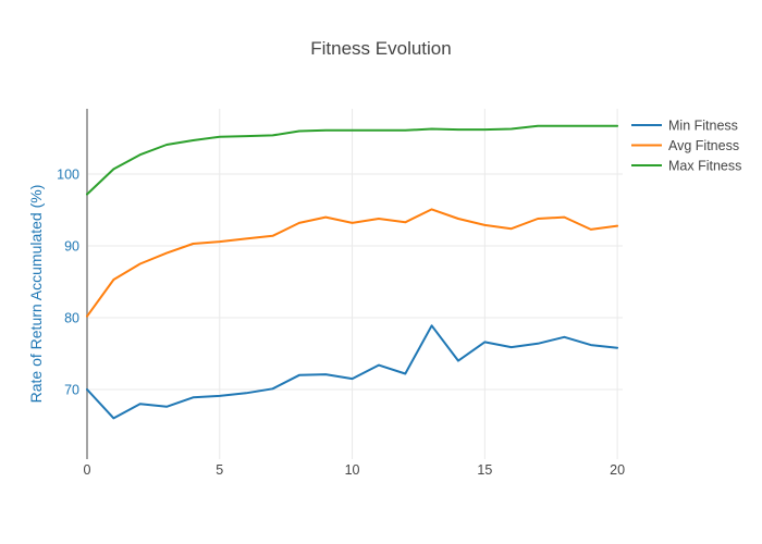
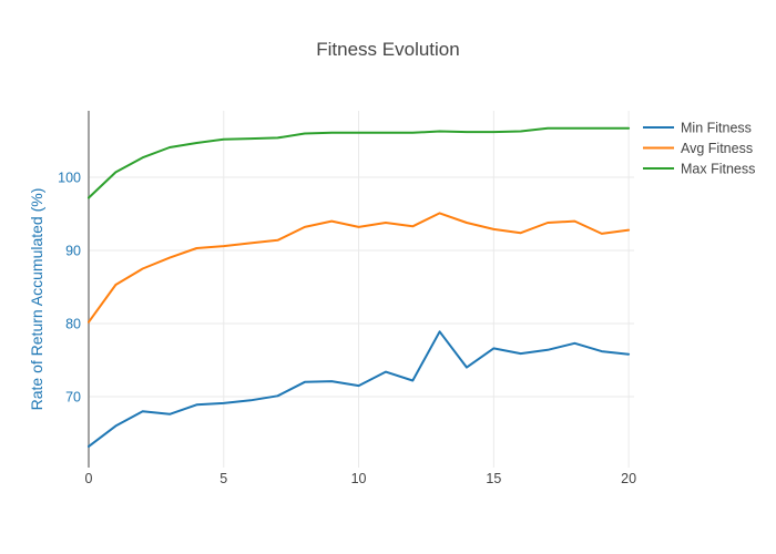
Min Fitness/0: 70 -> 63
